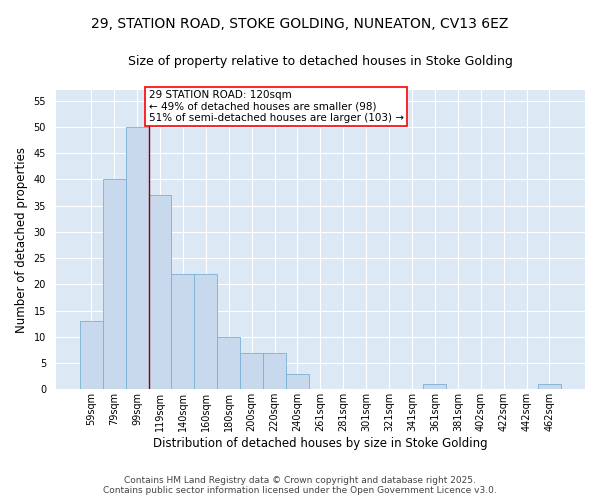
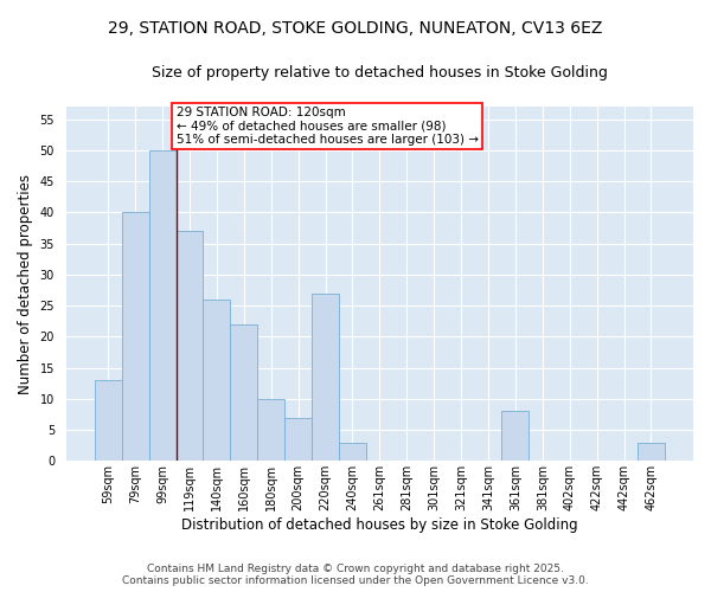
140sqm: 22 -> 26
220sqm: 7 -> 27
361sqm: 1 -> 8
462sqm: 1 -> 3
